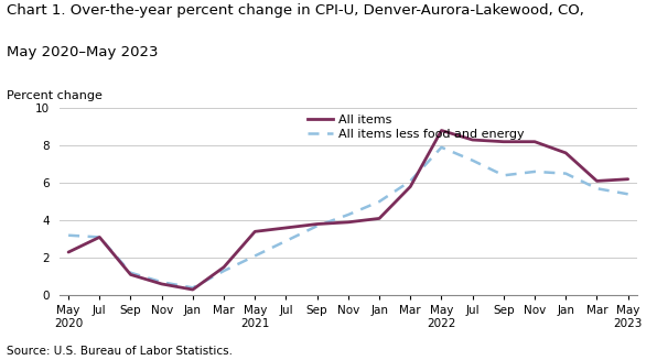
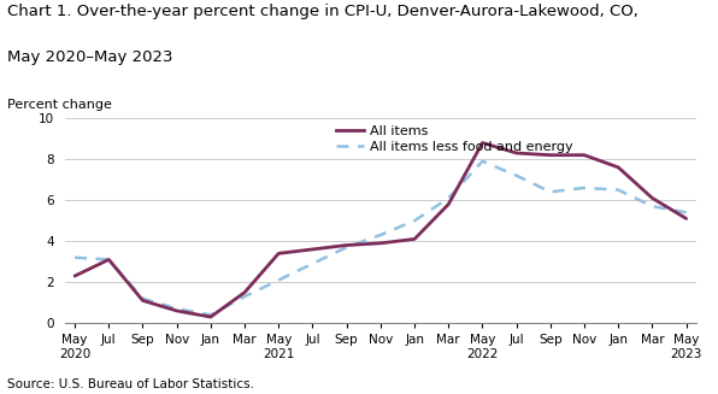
All items/May 2023: 6.2 -> 5.1
